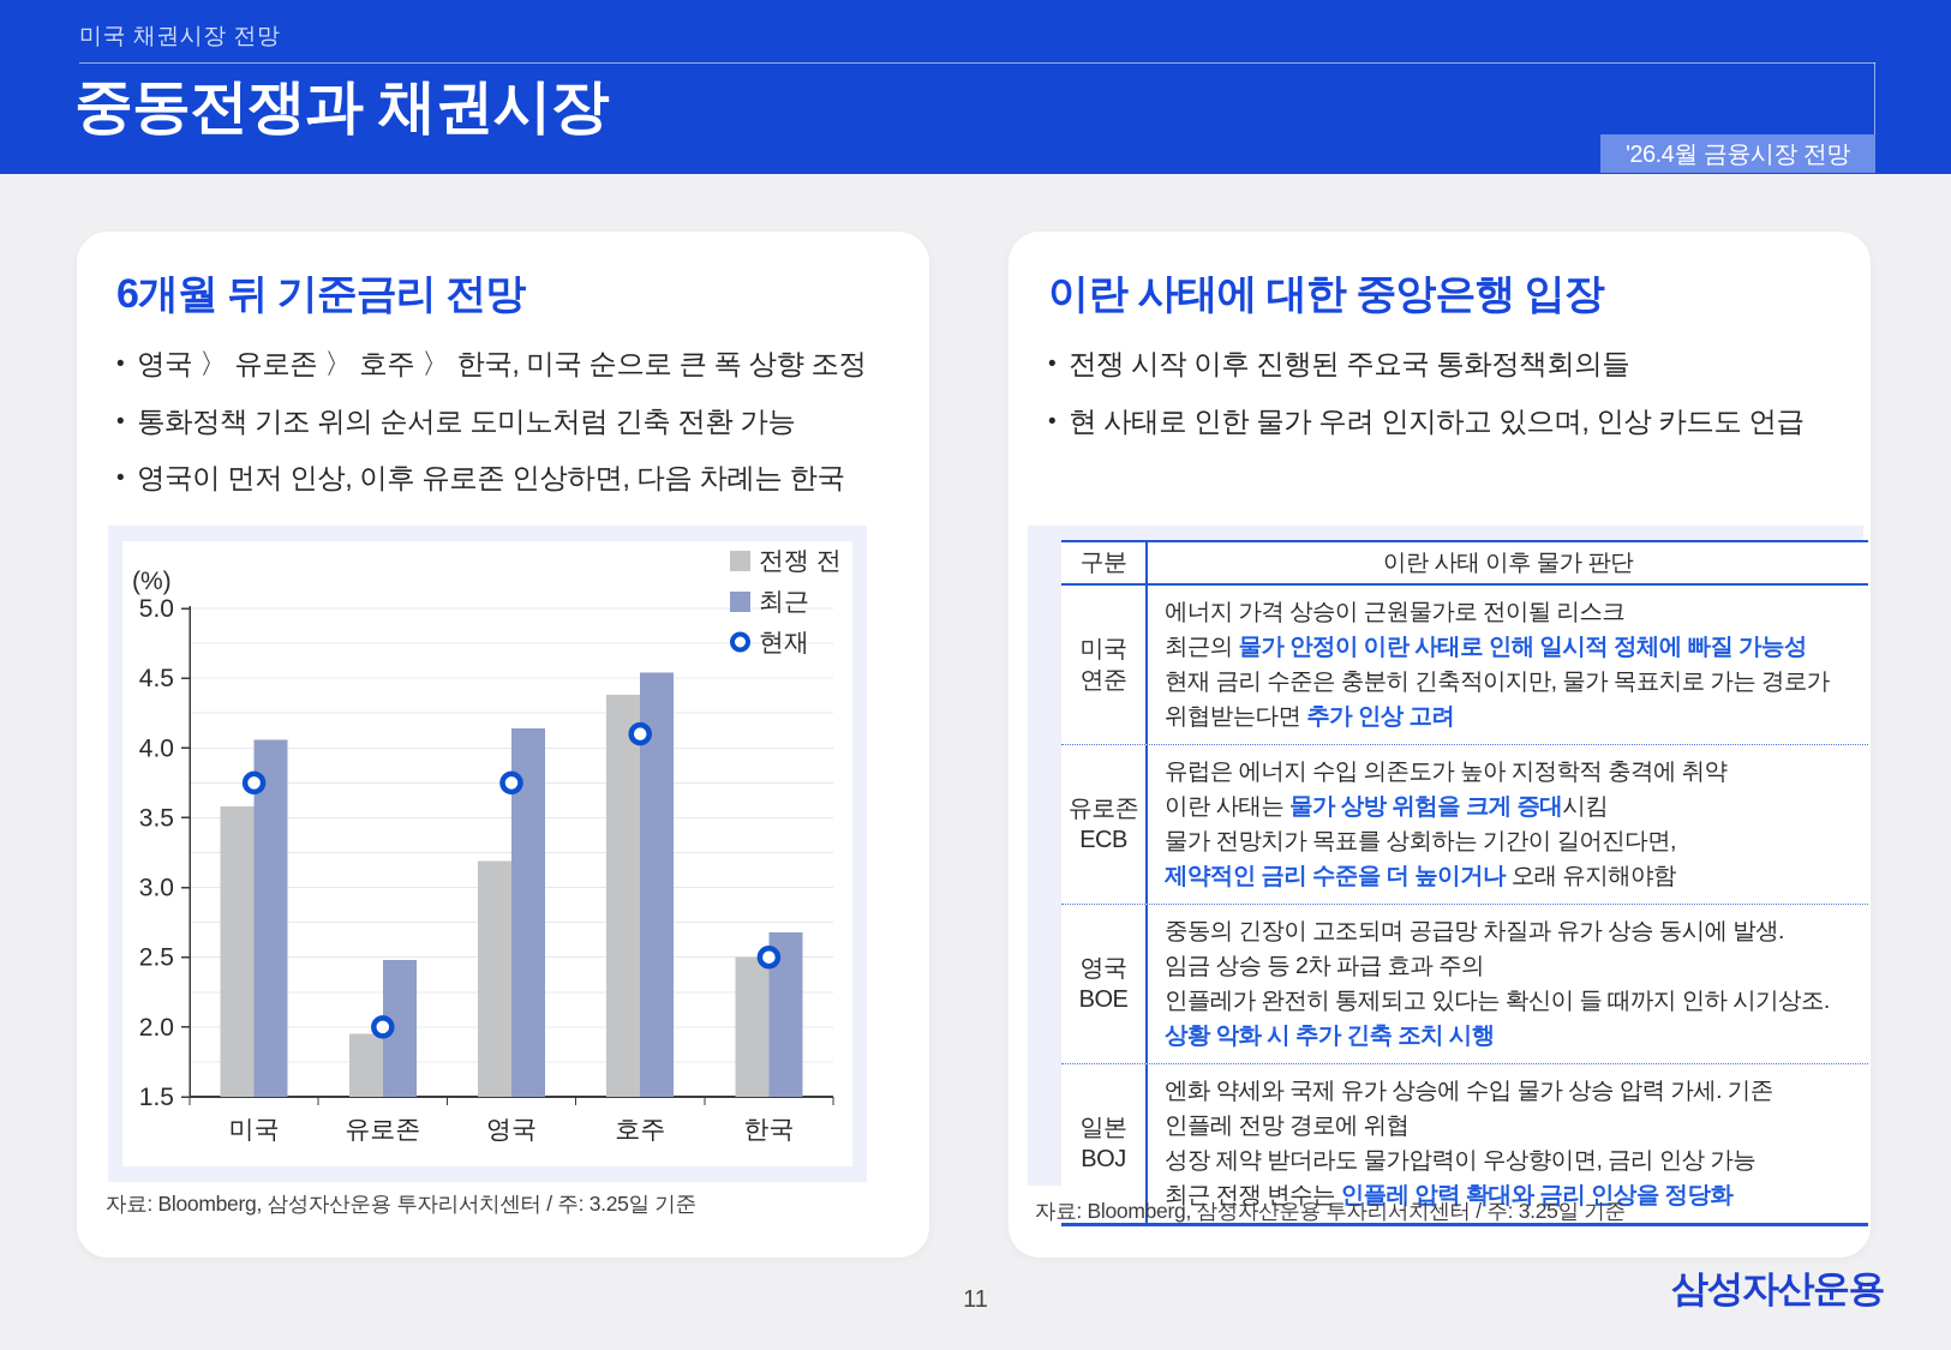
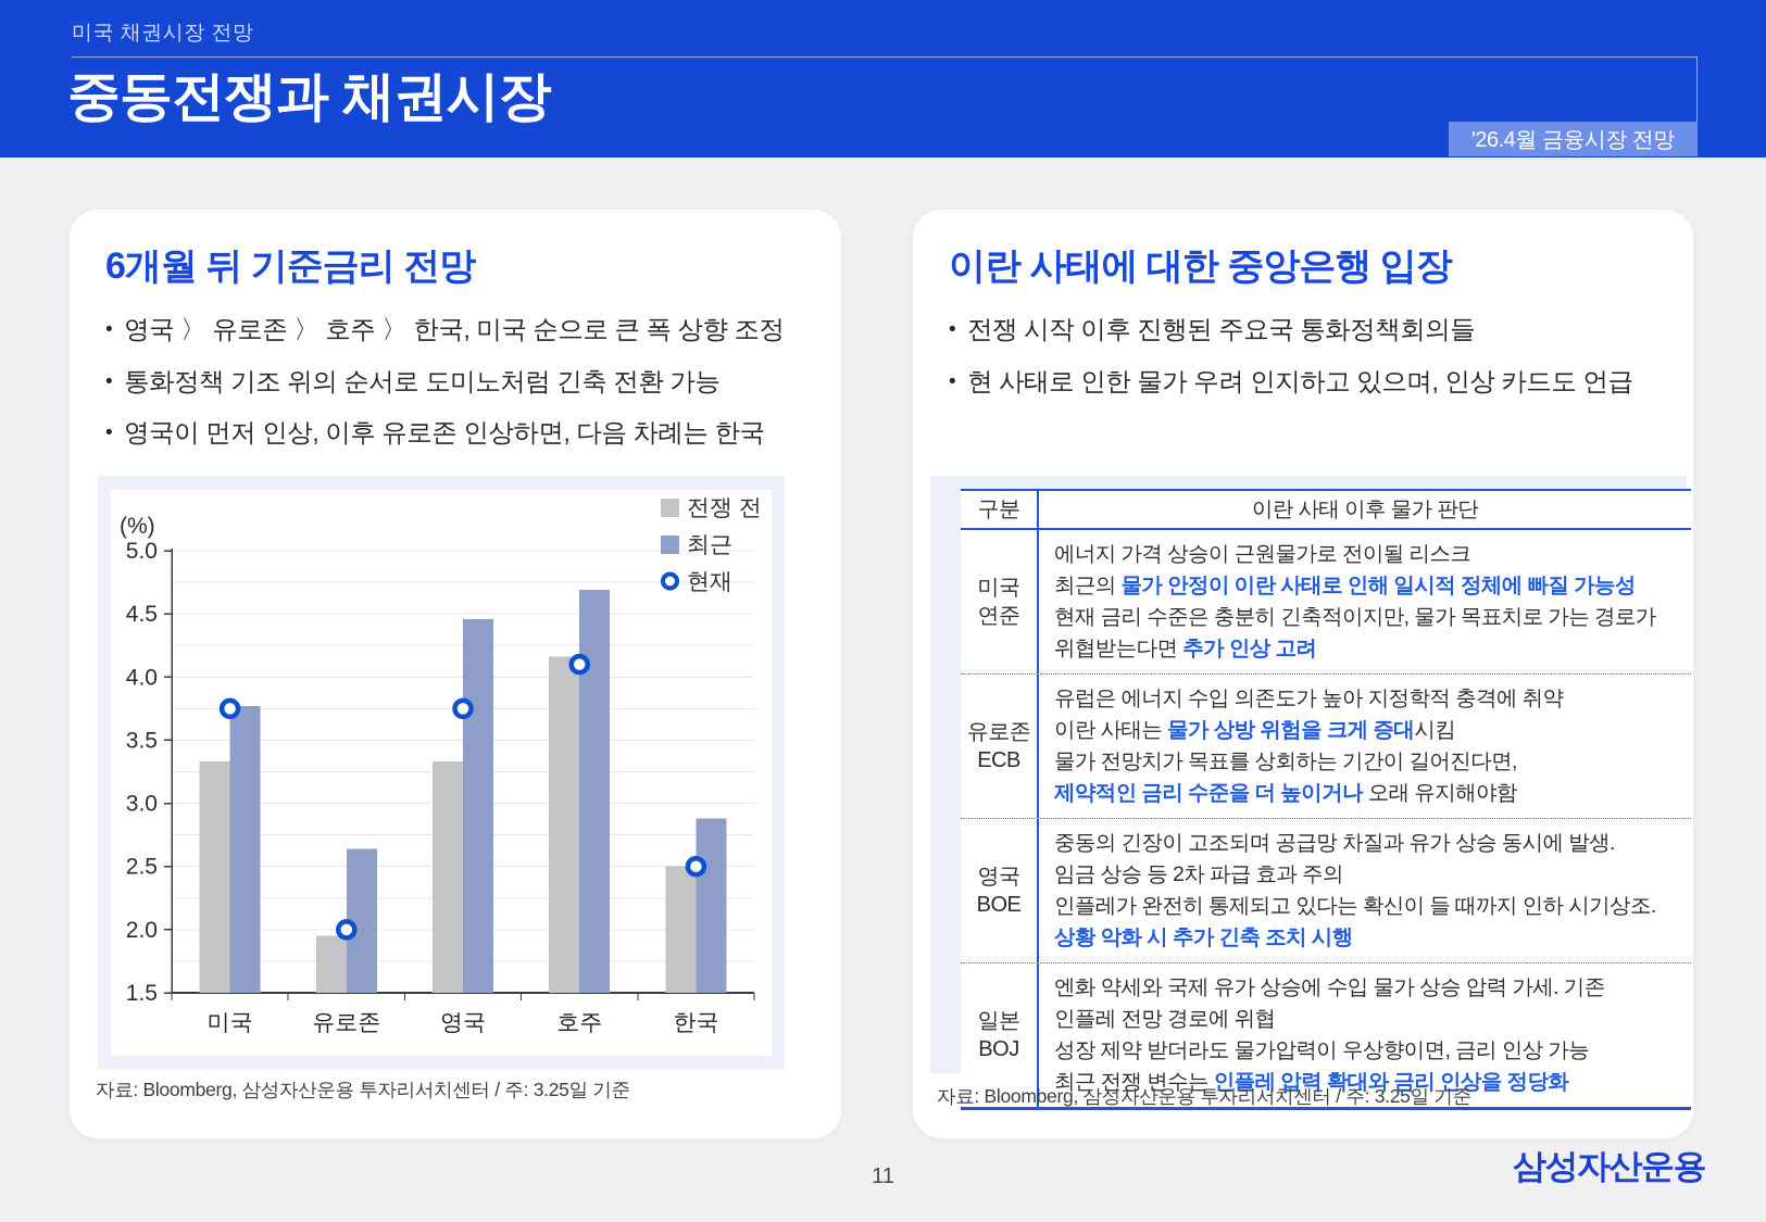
전쟁 전/미국: 3.58 -> 3.33
최근/미국: 4.06 -> 3.77
최근/유로존: 2.48 -> 2.64
전쟁 전/영국: 3.19 -> 3.33
최근/영국: 4.14 -> 4.46
전쟁 전/호주: 4.38 -> 4.16
최근/호주: 4.54 -> 4.69
최근/한국: 2.68 -> 2.88
